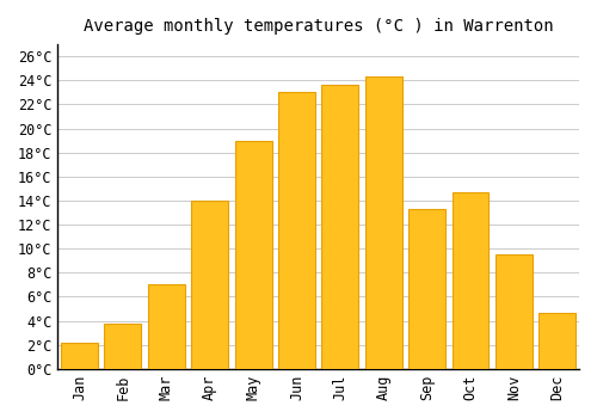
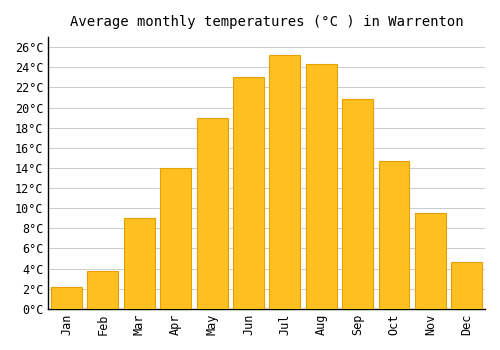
Mar: 7.0°C -> 9.0°C
Jul: 23.6°C -> 25.2°C
Sep: 13.3°C -> 20.8°C
